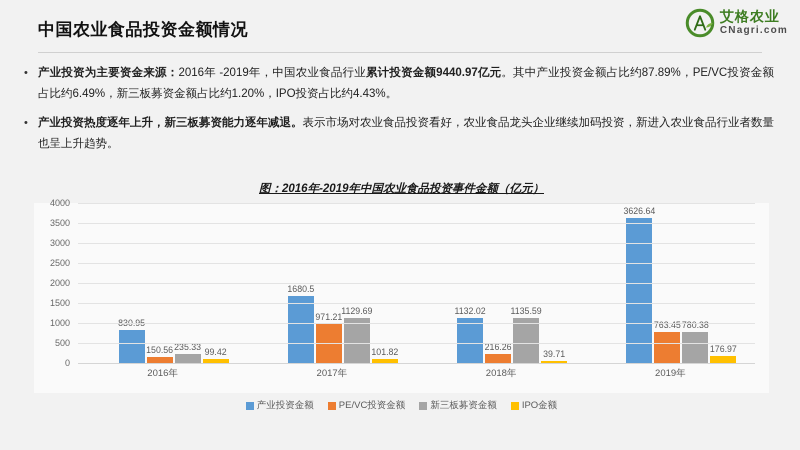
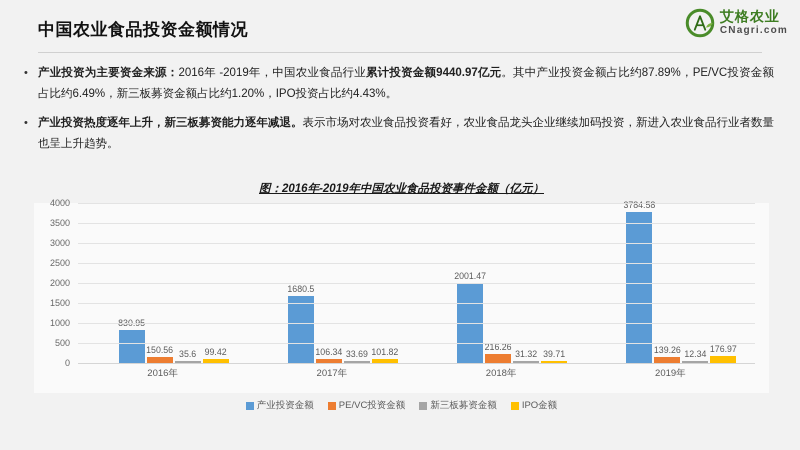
新三板募资金额/2016年: 235.33 -> 35.6
PE/VC投资金额/2017年: 971.21 -> 106.34
新三板募资金额/2017年: 1129.69 -> 33.69
产业投资金额/2018年: 1132.02 -> 2001.47
新三板募资金额/2018年: 1135.59 -> 31.32
产业投资金额/2019年: 3626.64 -> 3784.58
PE/VC投资金额/2019年: 763.45 -> 139.26
新三板募资金额/2019年: 780.38 -> 12.34
